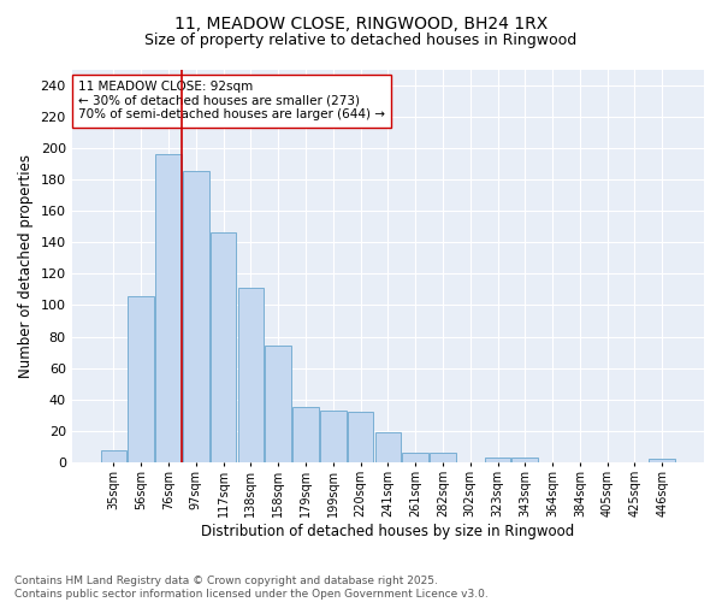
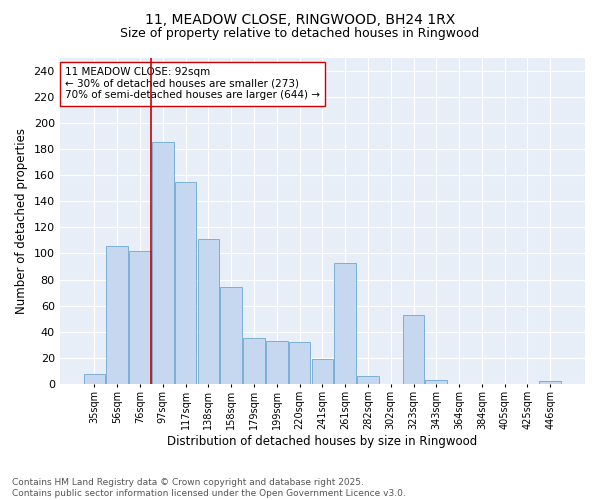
76sqm: 196 -> 102
117sqm: 146 -> 155
261sqm: 6 -> 93
323sqm: 3 -> 53
